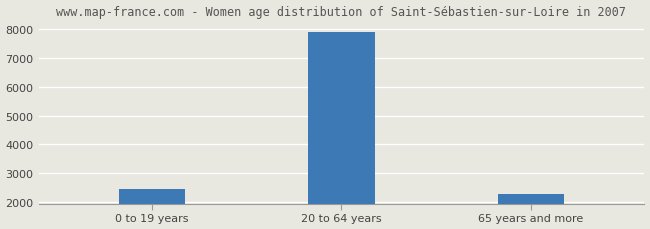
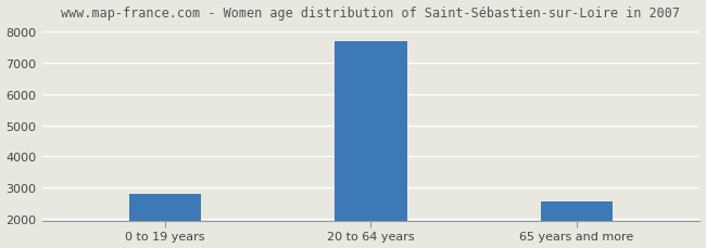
0 to 19 years: 2450 -> 2820
20 to 64 years: 7900 -> 7680
65 years and more: 2300 -> 2580
